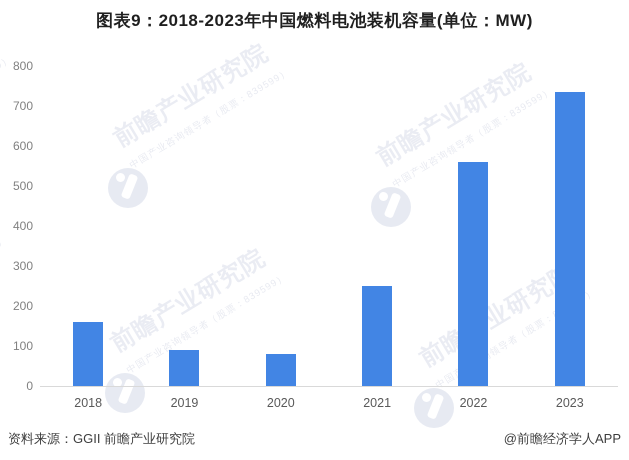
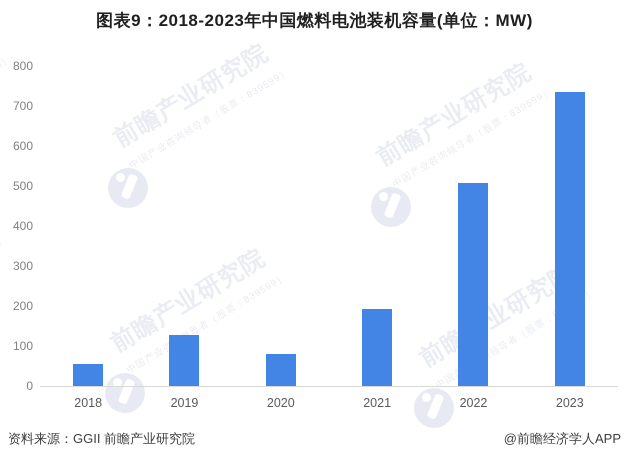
2018: 160 -> 60
2019: 90 -> 130
2021: 250 -> 190
2022: 560 -> 510
